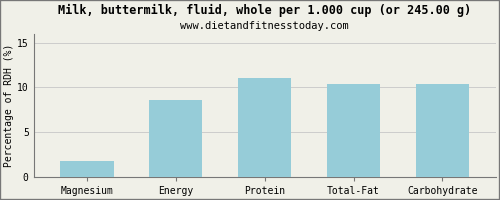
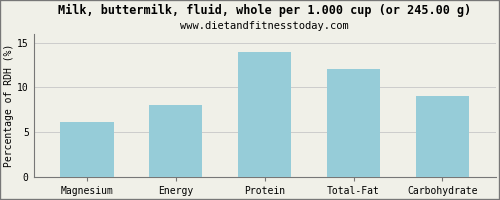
Magnesium: 1.8 -> 6.1
Energy: 8.6 -> 8.0
Protein: 11.0 -> 14.0
Total-Fat: 10.4 -> 12.0
Carbohydrate: 10.4 -> 9.0
